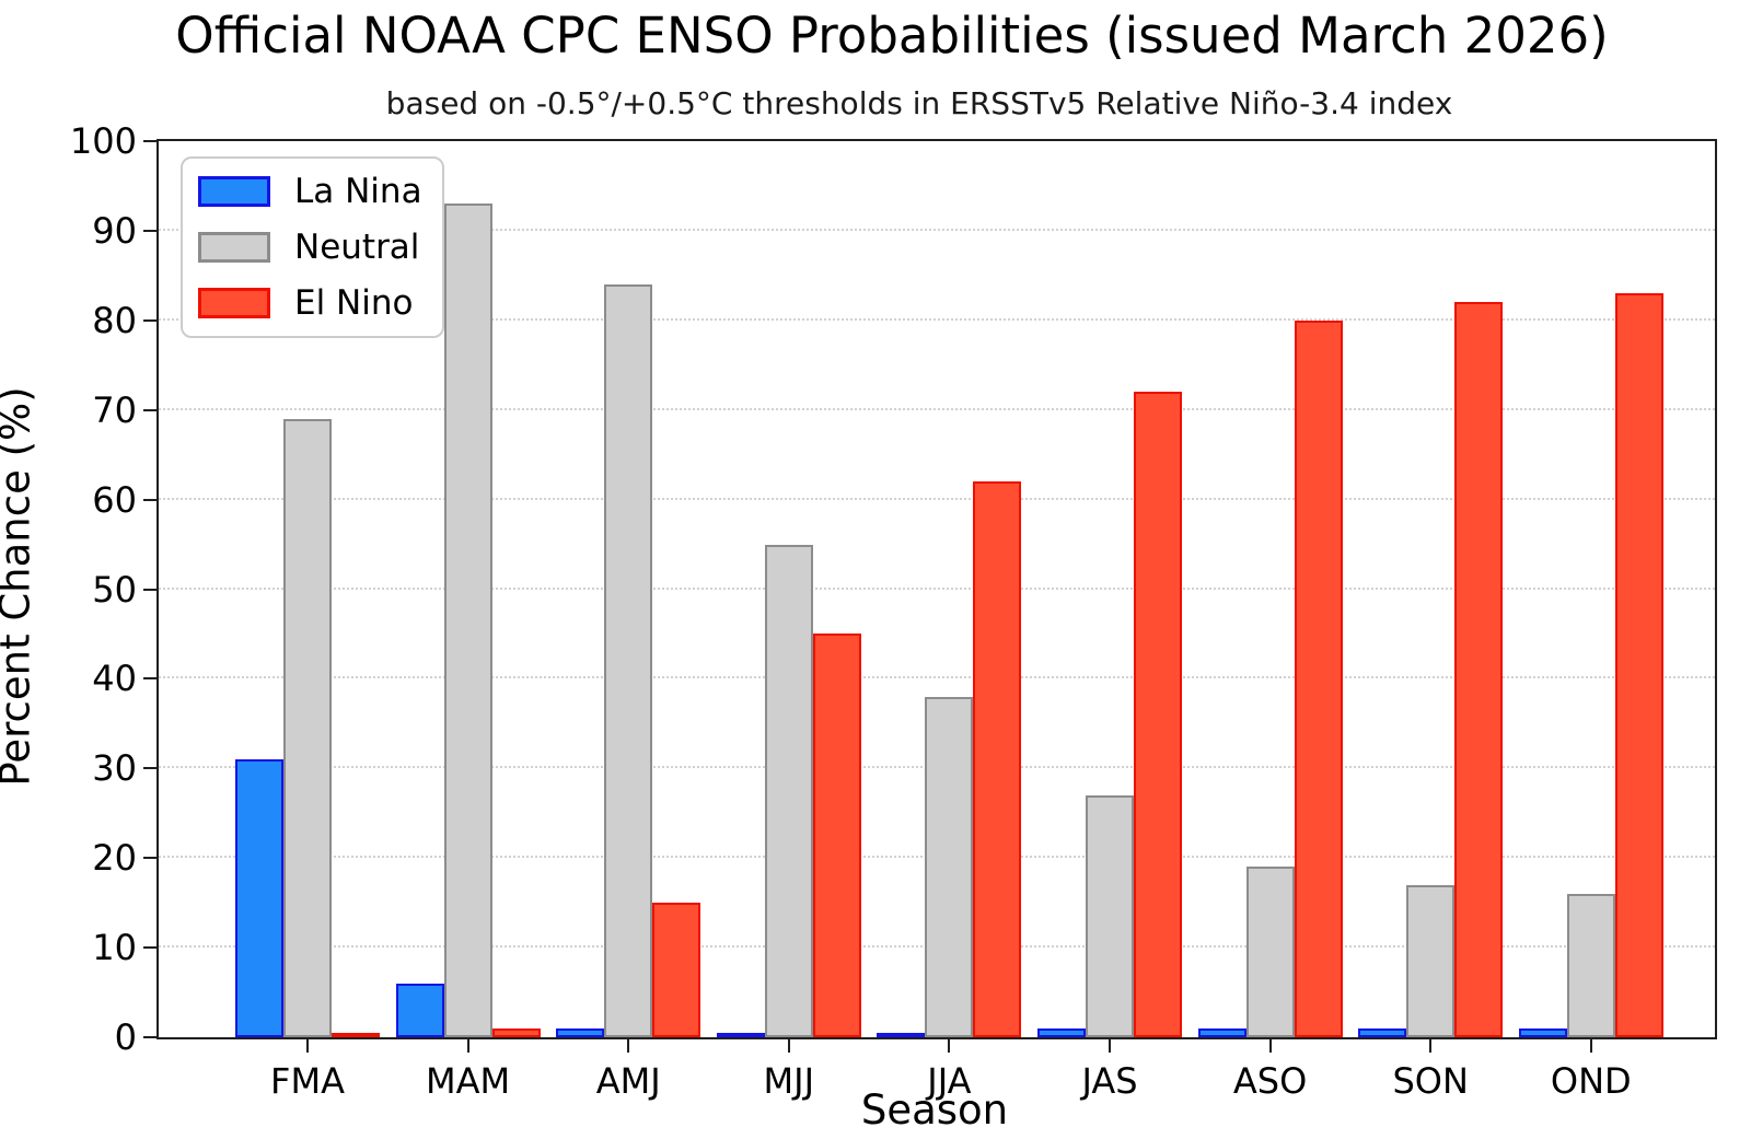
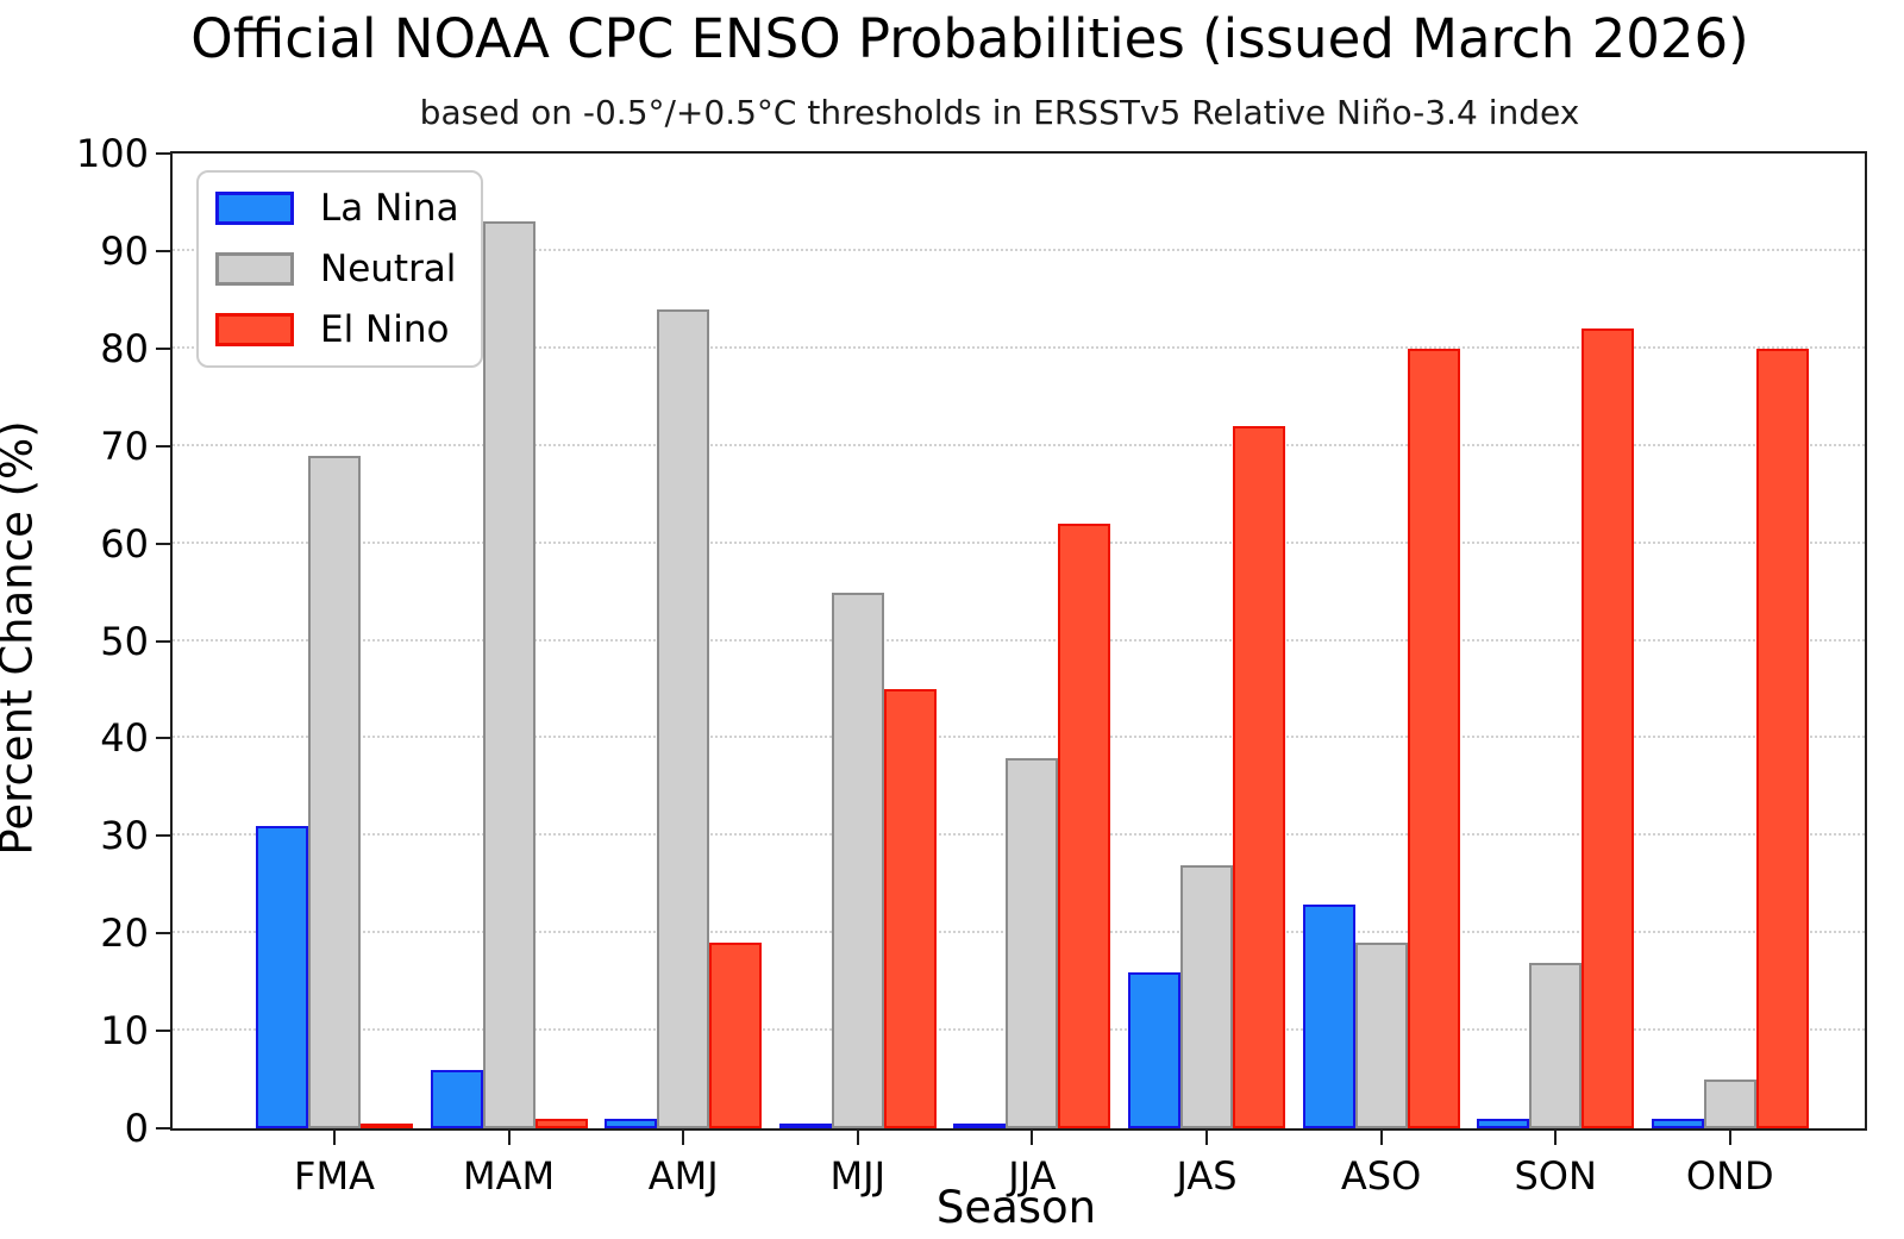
El Nino/AMJ: 15 -> 19
La Nina/JAS: 1 -> 16
La Nina/ASO: 1 -> 23
Neutral/OND: 16 -> 5
El Nino/OND: 83 -> 80
